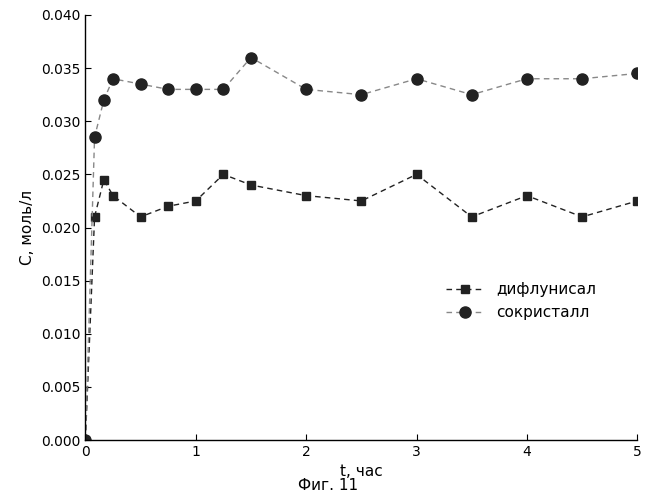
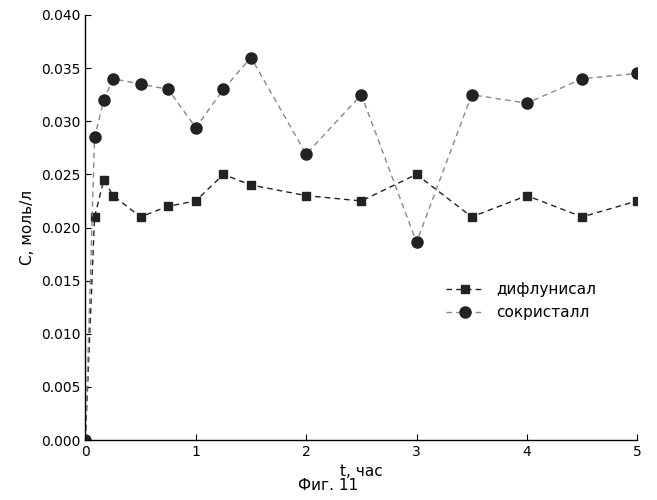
сокристалл/1: 0.0330 -> 0.0294
сокристалл/2: 0.0330 -> 0.0269
сокристалл/3: 0.0340 -> 0.0186
сокристалл/4: 0.0340 -> 0.0317
